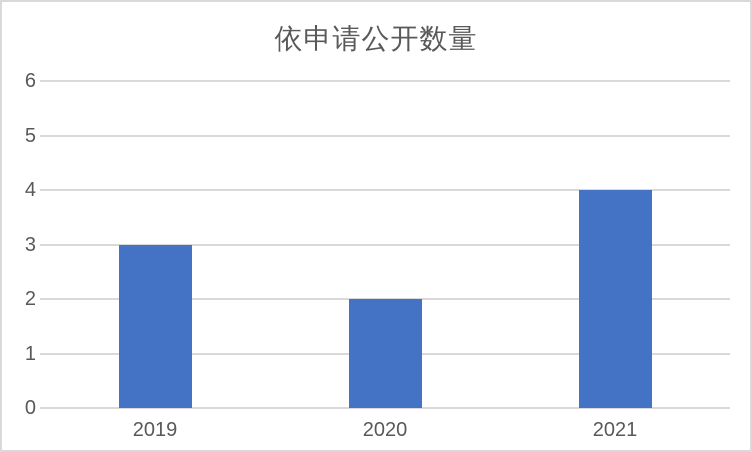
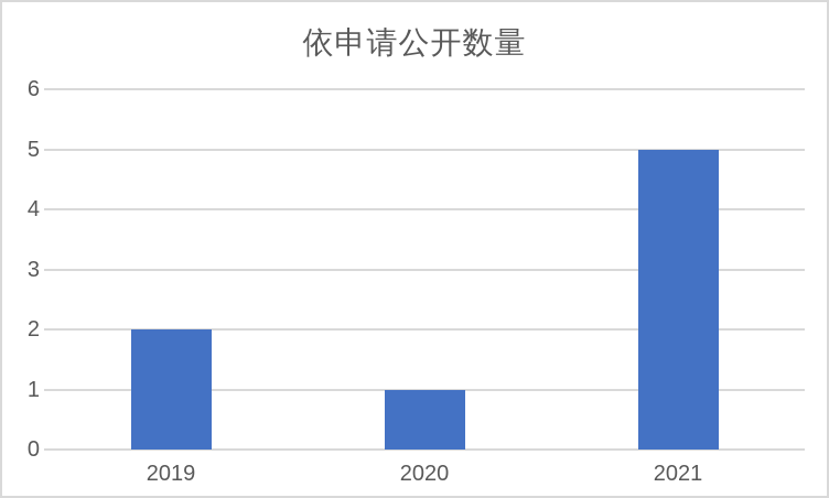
2019: 3 -> 2
2020: 2 -> 1
2021: 4 -> 5
